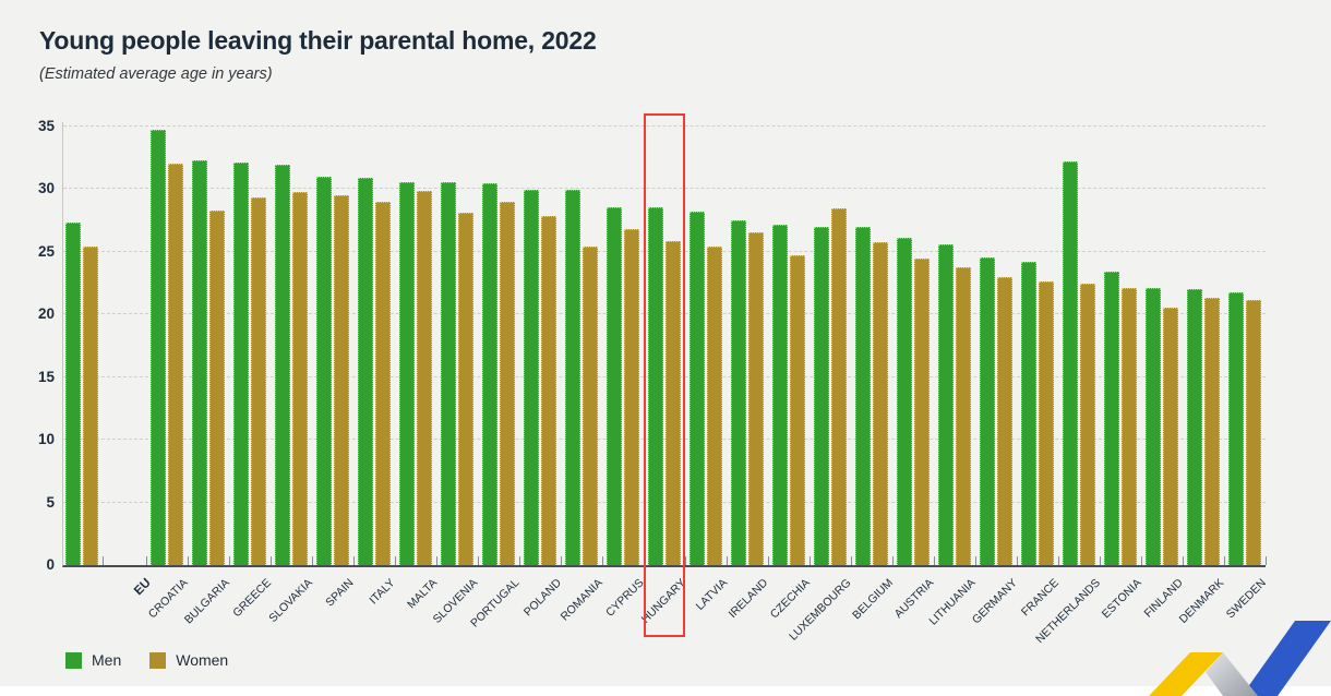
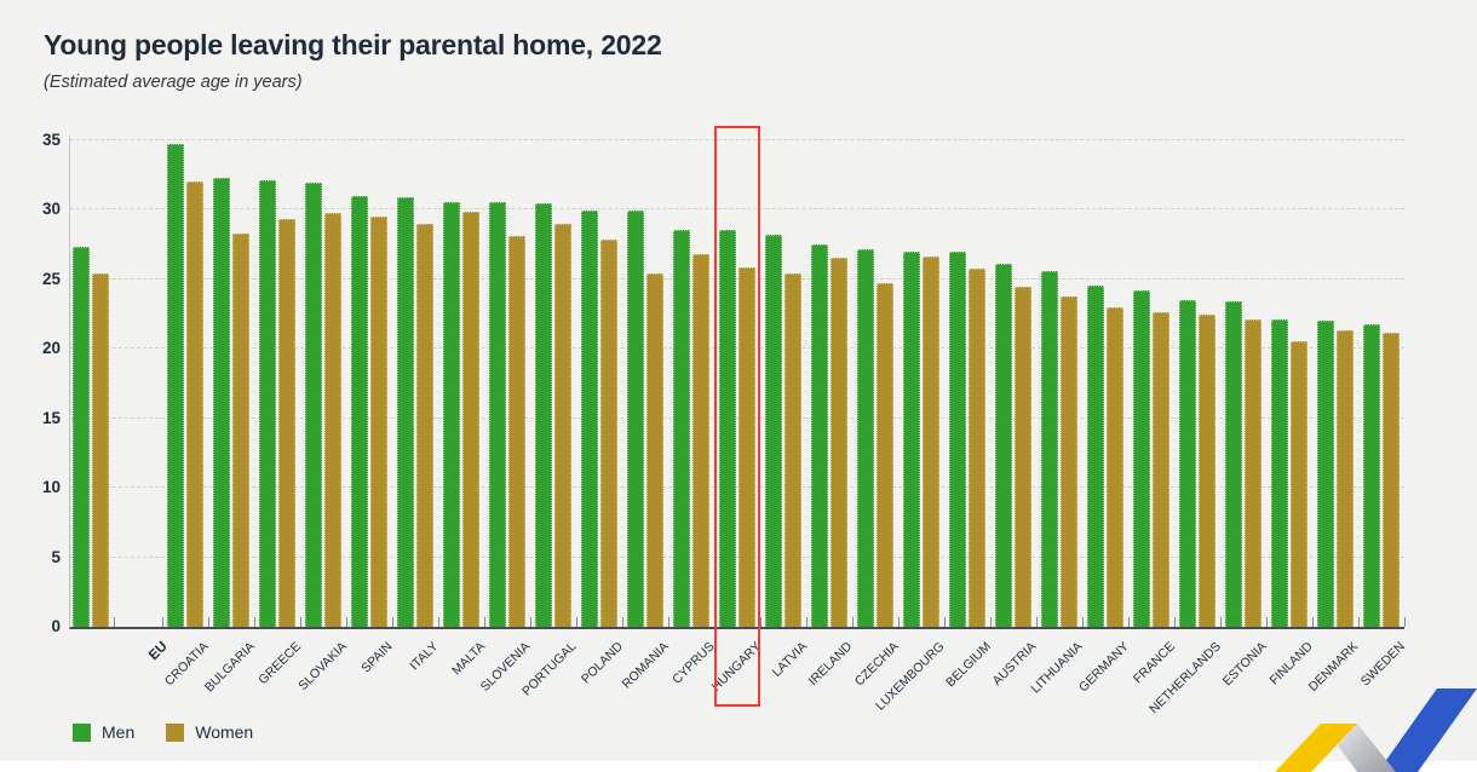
Women/LUXEMBOURG: 28.4 -> 26.6
Men/NETHERLANDS: 32.2 -> 23.5
